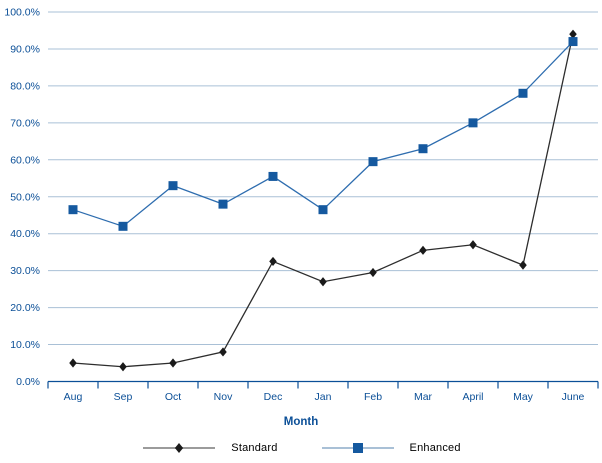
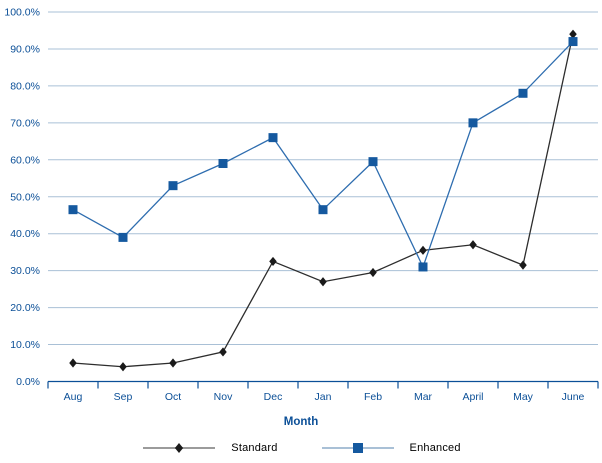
Enhanced/Sep: 42% -> 39%
Enhanced/Nov: 48% -> 59%
Enhanced/Dec: 56% -> 66%
Enhanced/Mar: 63% -> 31%
